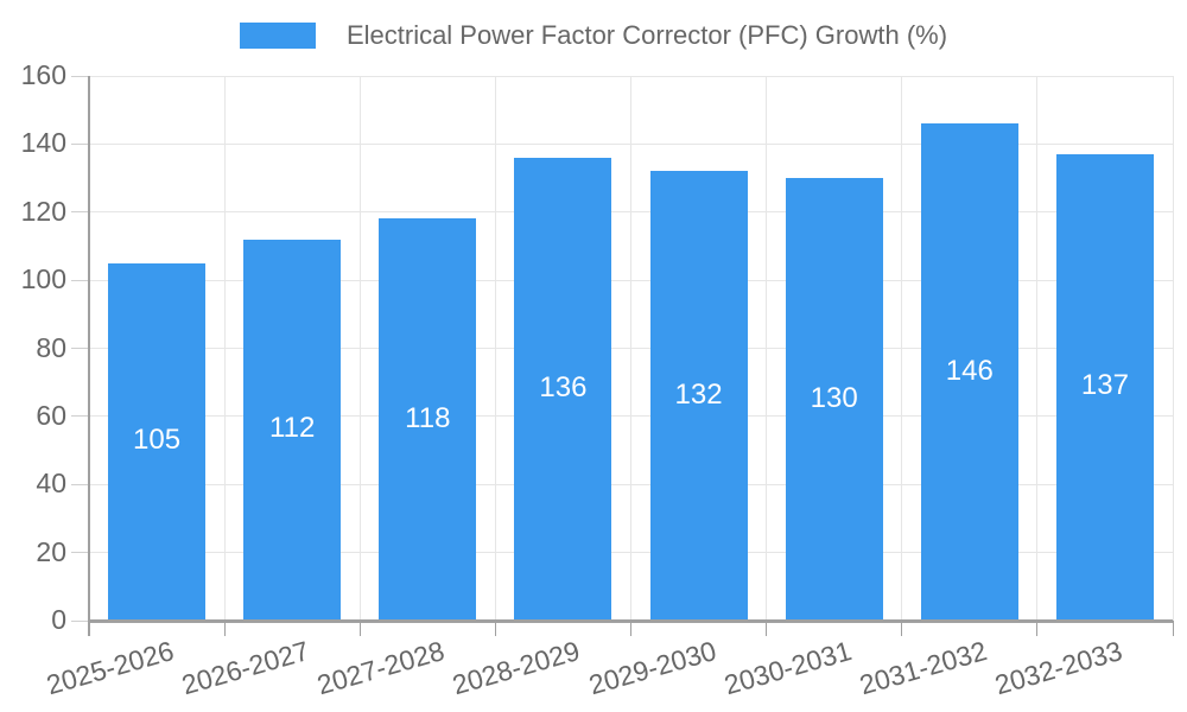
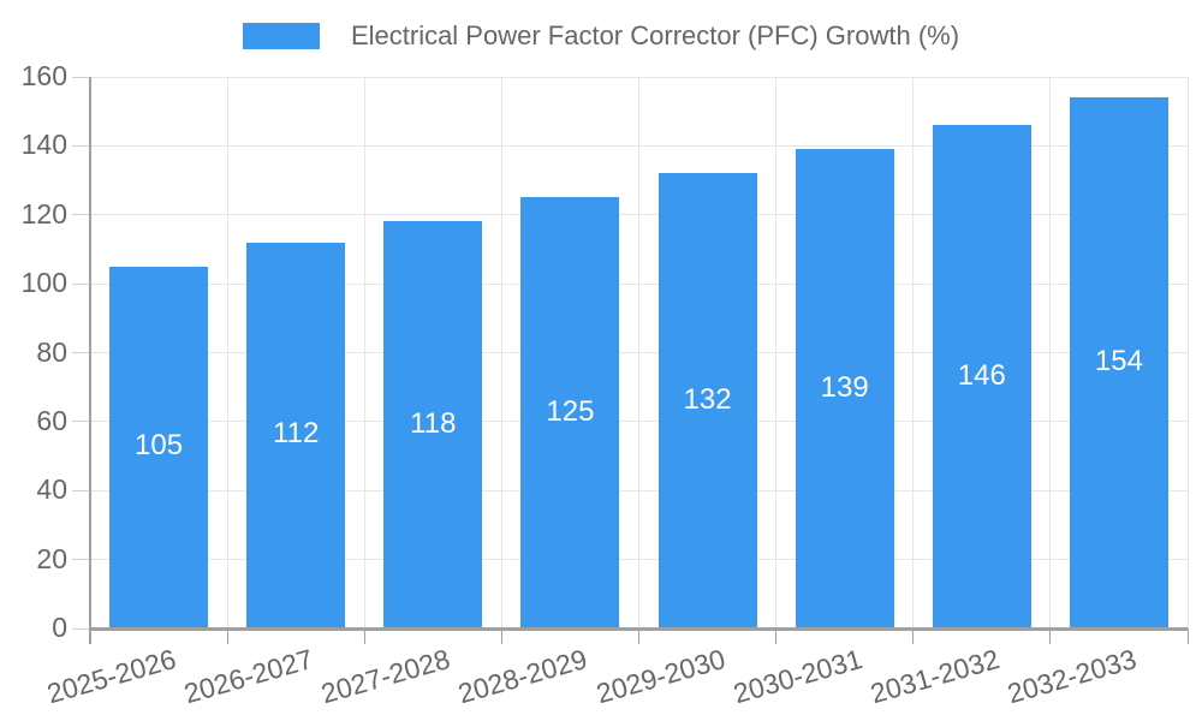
2028-2029: 136 -> 125
2030-2031: 130 -> 139
2032-2033: 137 -> 154
